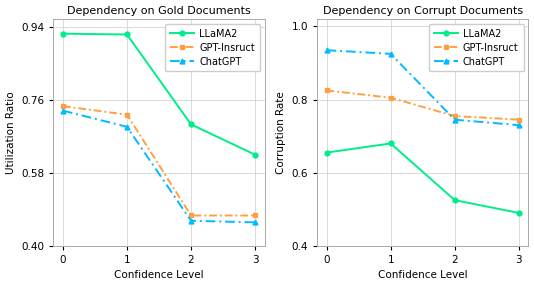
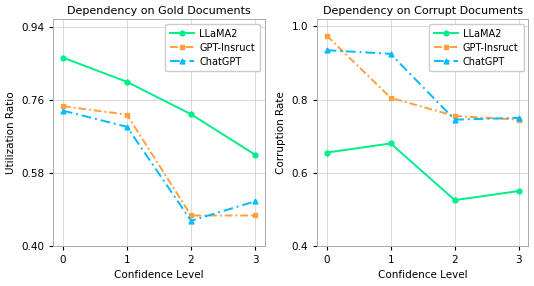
Dependency on Gold Documents/LLaMA2/0: 0.924 -> 0.865
Dependency on Gold Documents/LLaMA2/1: 0.922 -> 0.805
Dependency on Gold Documents/LLaMA2/2: 0.700 -> 0.725
Dependency on Gold Documents/ChatGPT/3: 0.458 -> 0.510
Dependency on Corrupt Documents/GPT-Insruct/0: 0.825 -> 0.975
Dependency on Corrupt Documents/LLaMA2/3: 0.490 -> 0.550
Dependency on Corrupt Documents/ChatGPT/3: 0.730 -> 0.750
